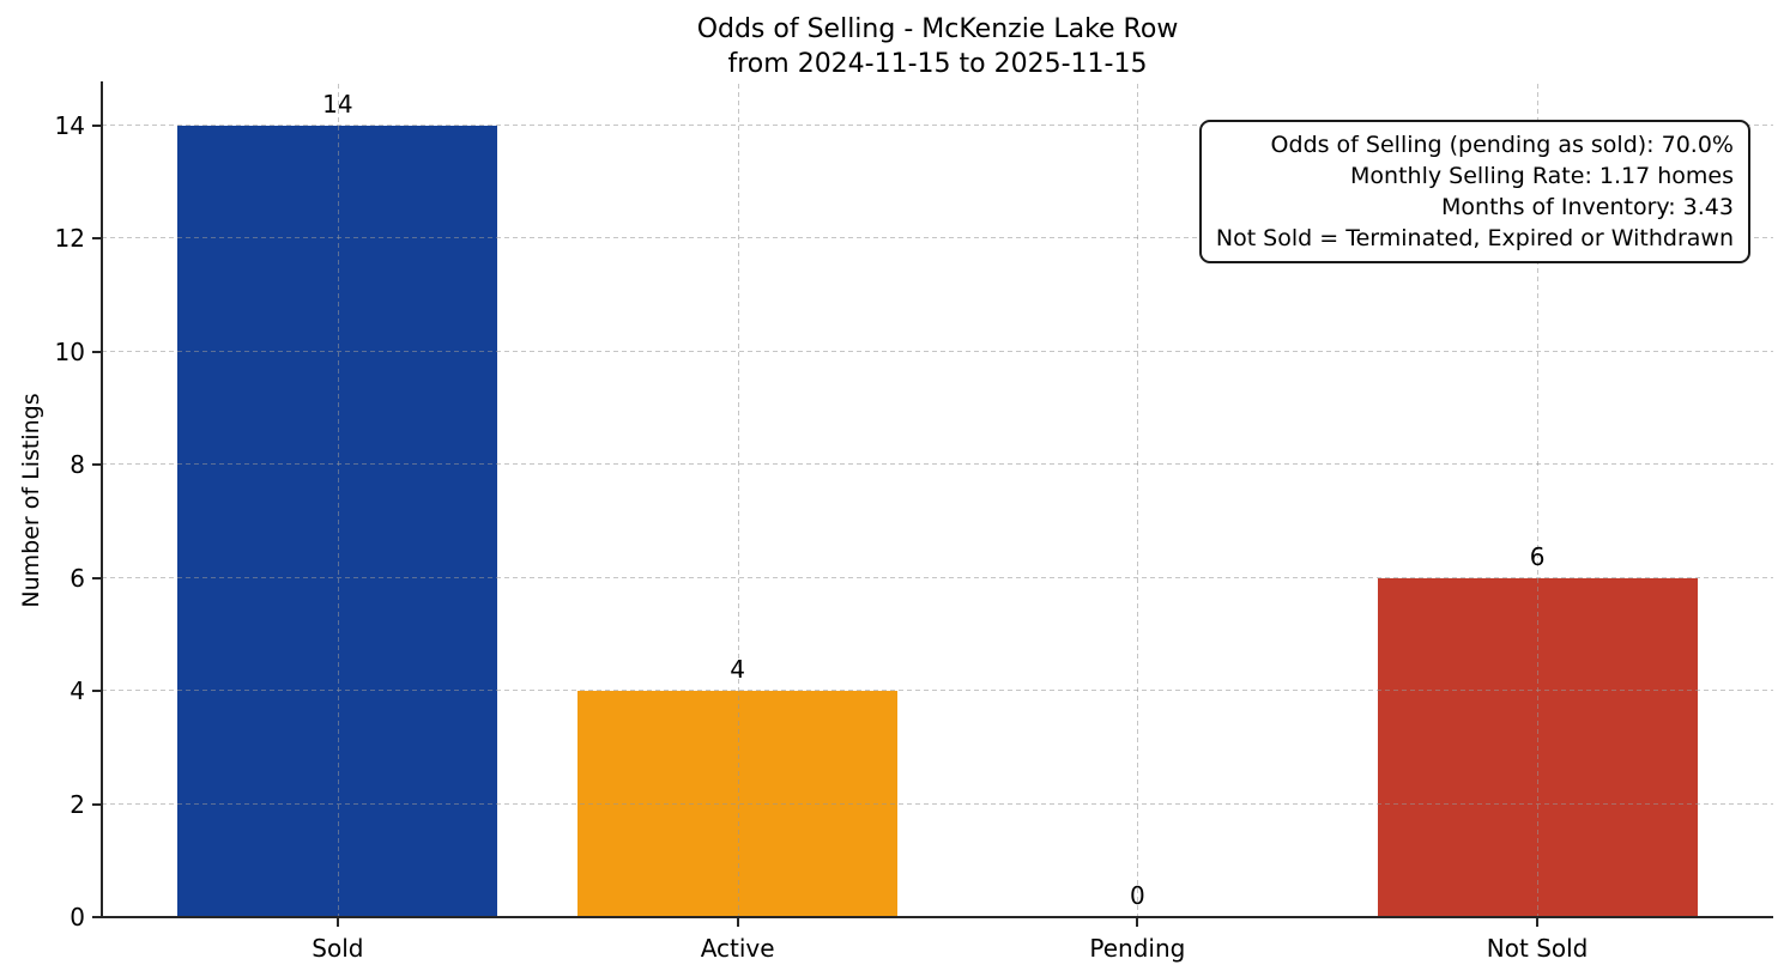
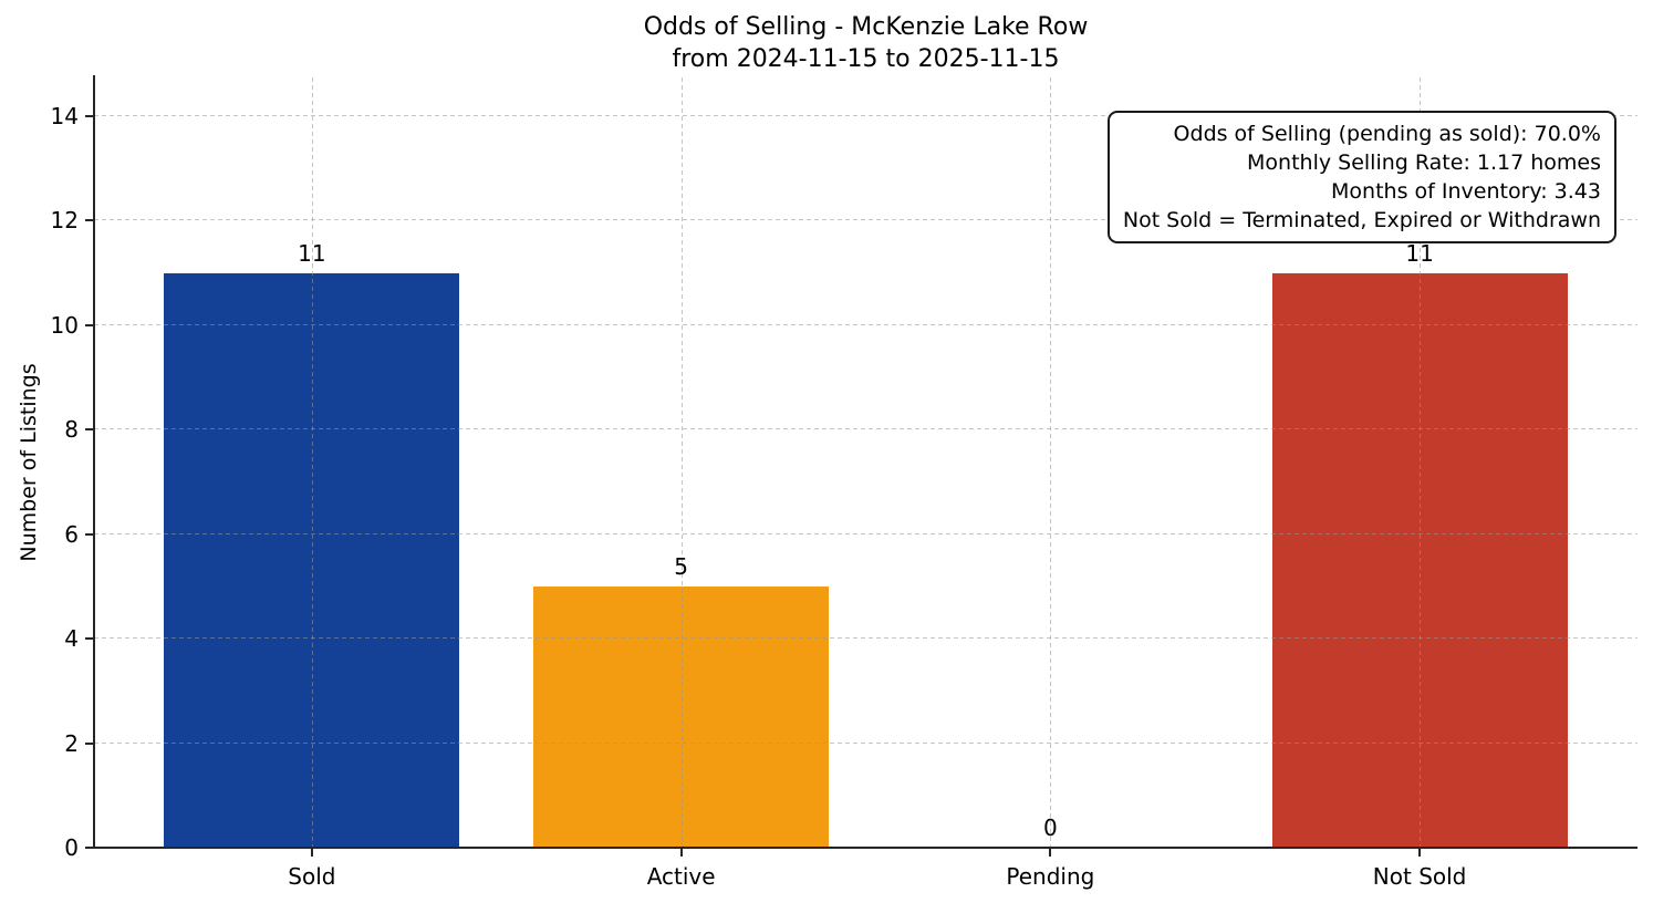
Sold: 14 -> 11
Active: 4 -> 5
Not Sold: 6 -> 11
